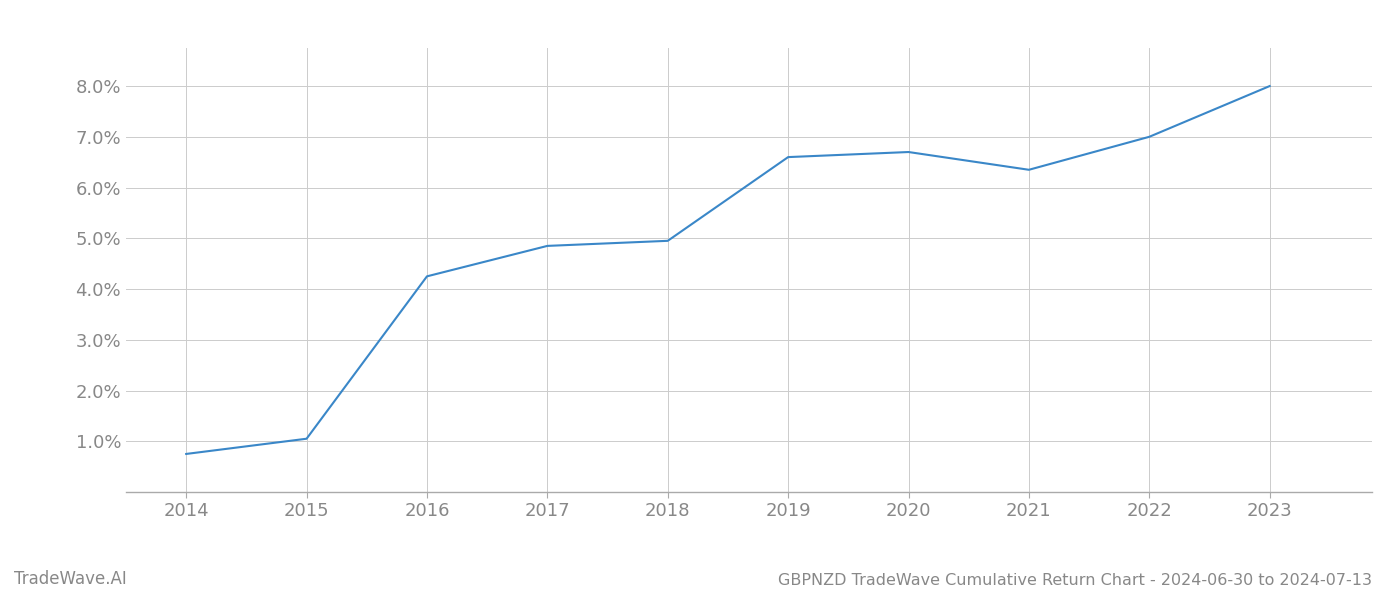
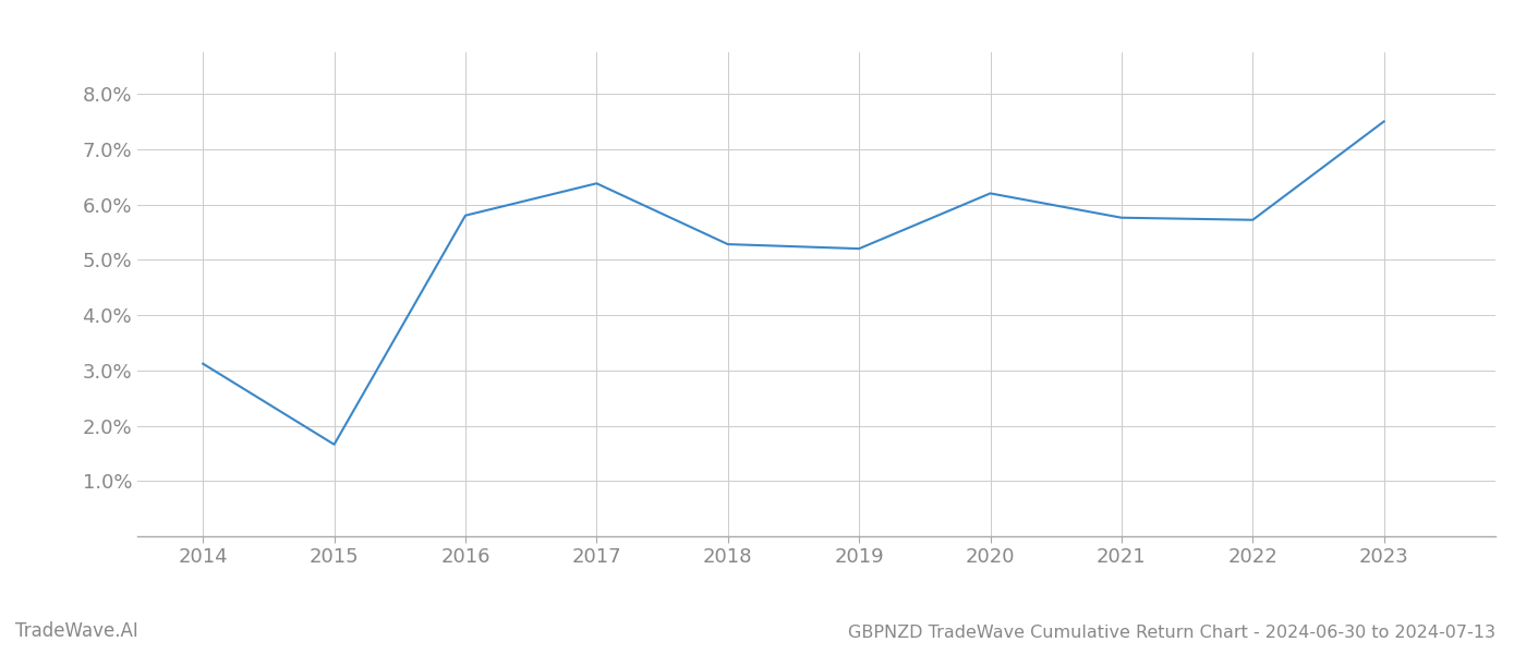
2014: 0.75% -> 3.12%
2015: 1.05% -> 1.66%
2016: 4.25% -> 5.80%
2017: 4.85% -> 6.38%
2018: 4.95% -> 5.28%
2019: 6.60% -> 5.20%
2020: 6.70% -> 6.20%
2021: 6.35% -> 5.76%
2022: 7.00% -> 5.72%
2023: 8.00% -> 7.50%
